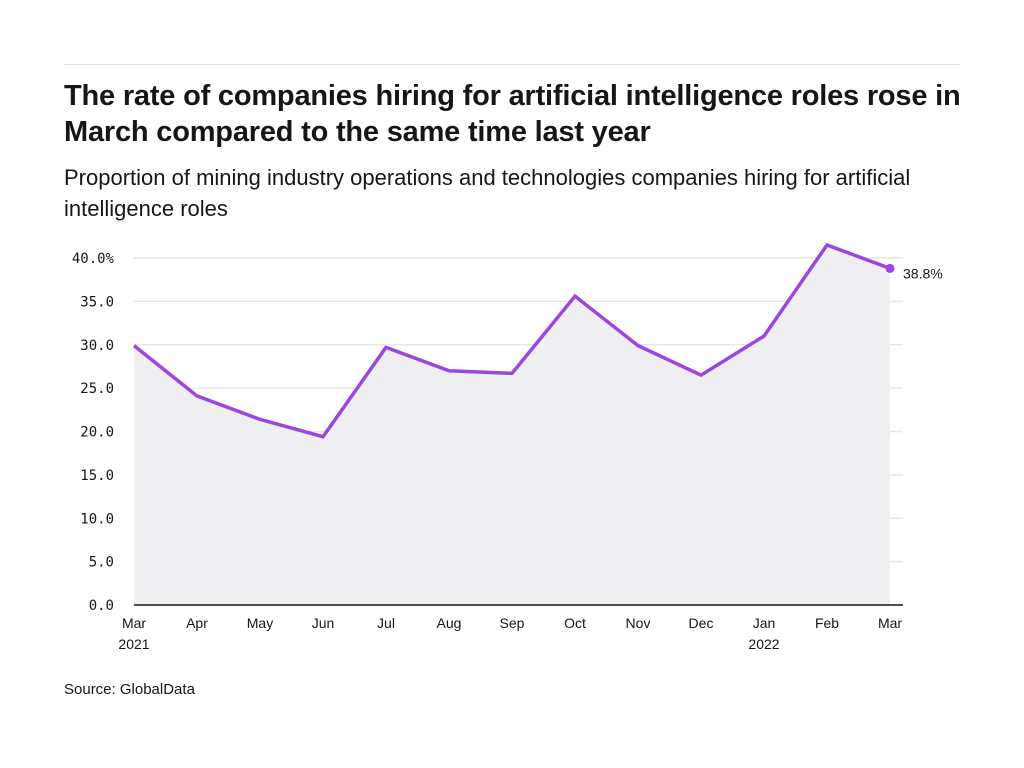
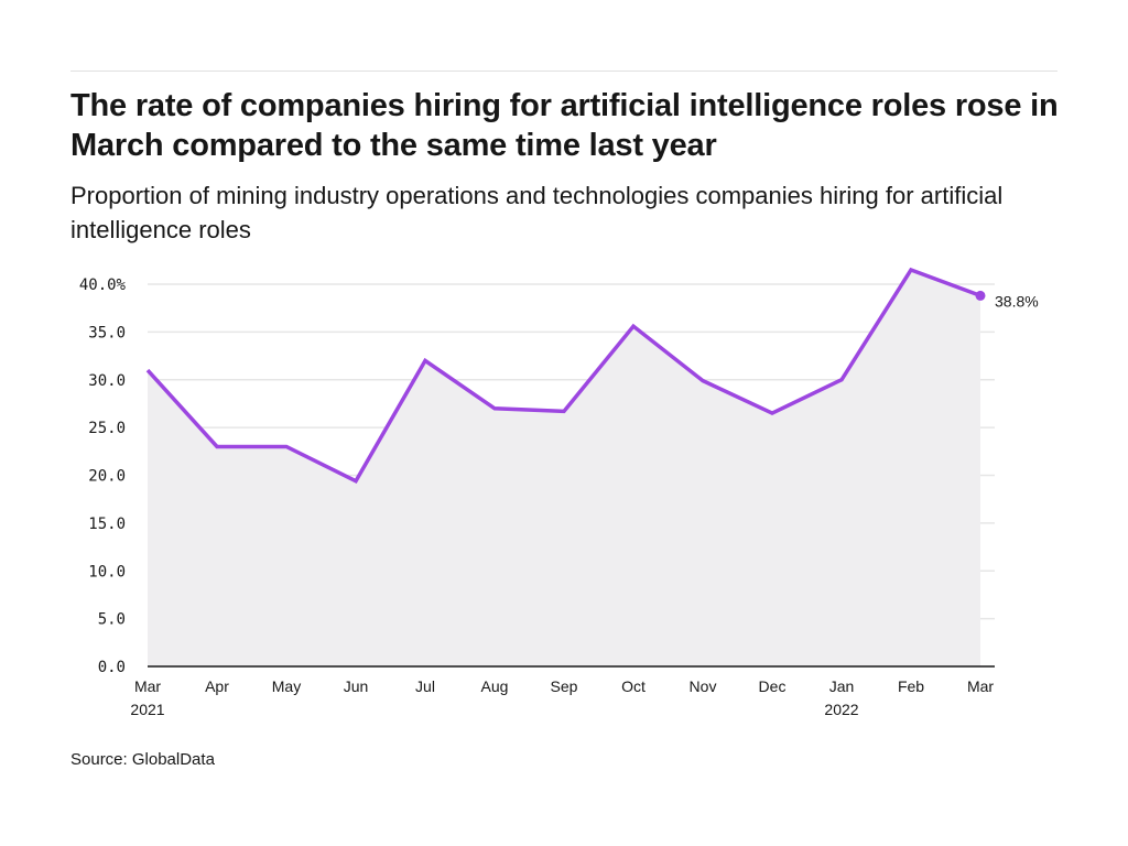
Mar 2021: 30% -> 31%
Apr: 24% -> 23%
May: 21% -> 23%
Jul: 30% -> 32%
Jan 2022: 31% -> 30%
